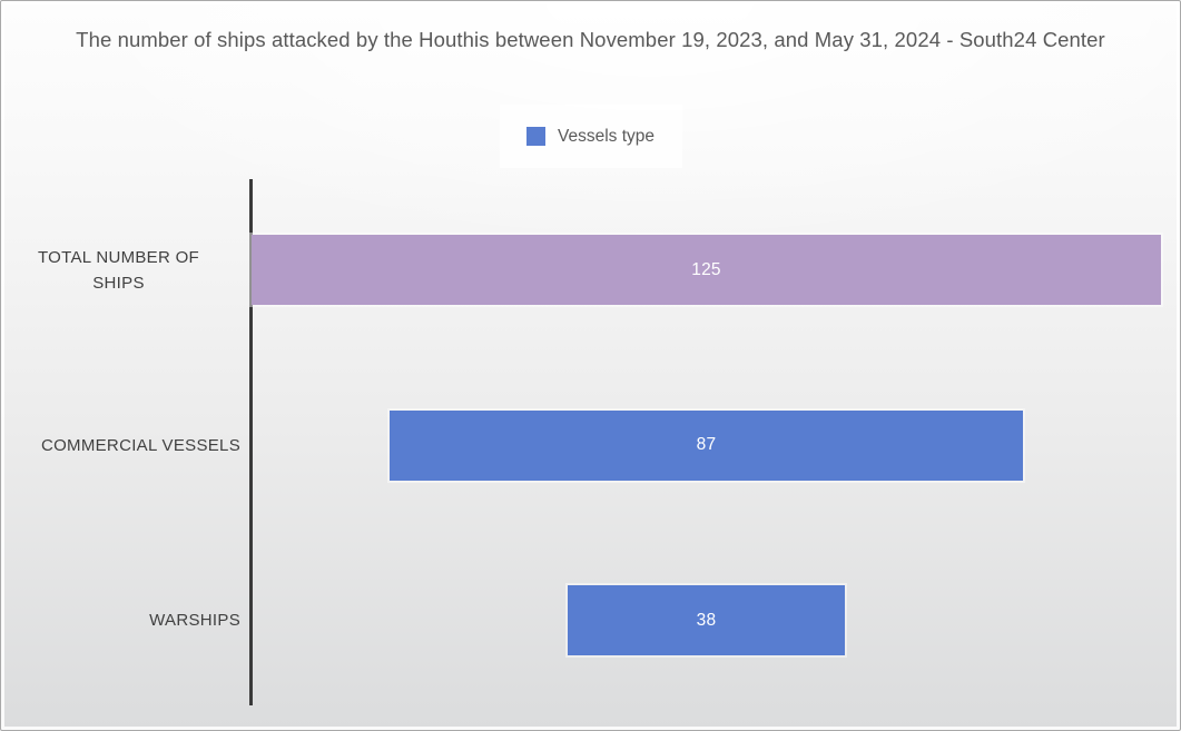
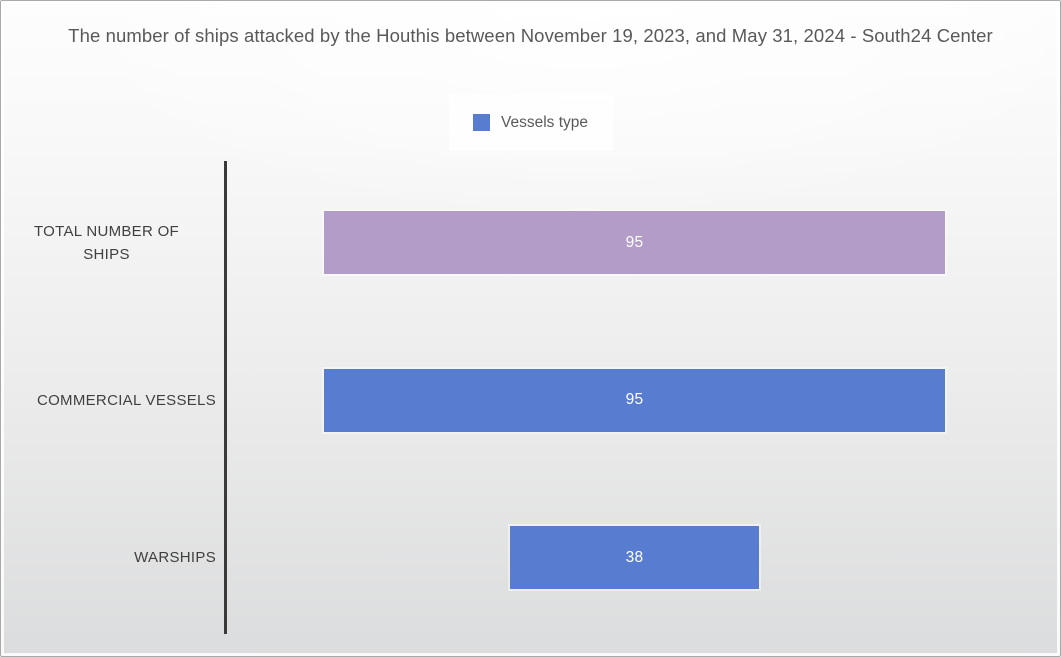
TOTAL NUMBER OF SHIPS: 125 -> 95
COMMERCIAL VESSELS: 87 -> 95
